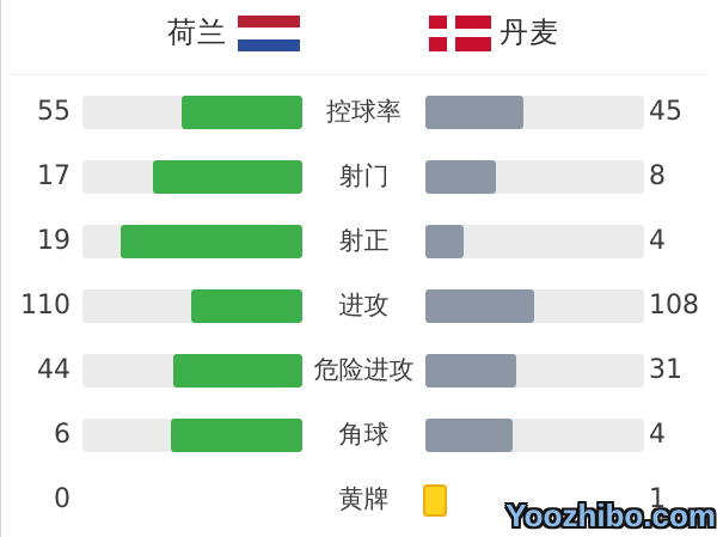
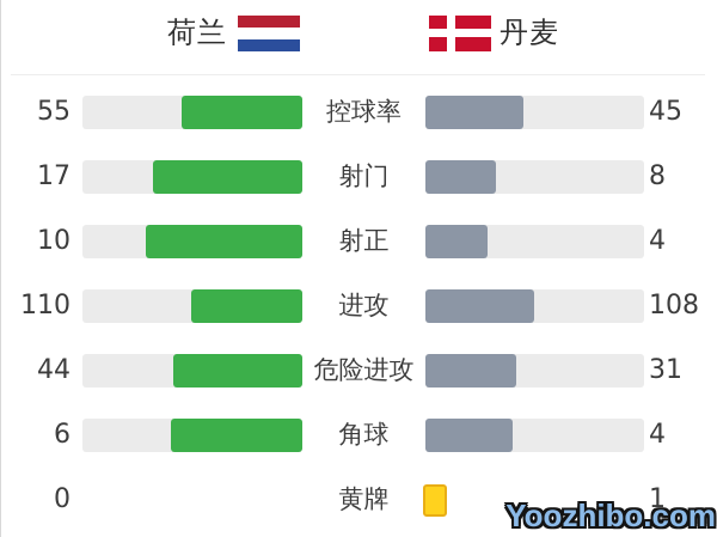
荷兰/射正: 19 -> 10
